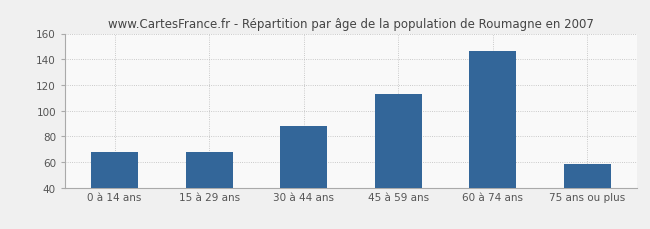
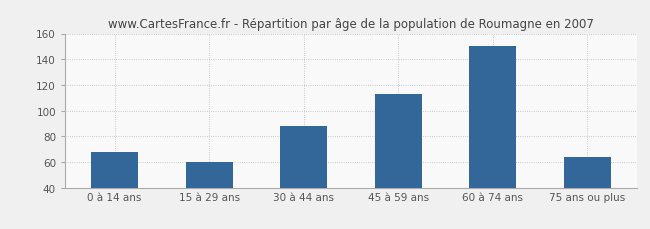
15 à 29 ans: 68 -> 60
60 à 74 ans: 146 -> 150
75 ans ou plus: 58 -> 64
